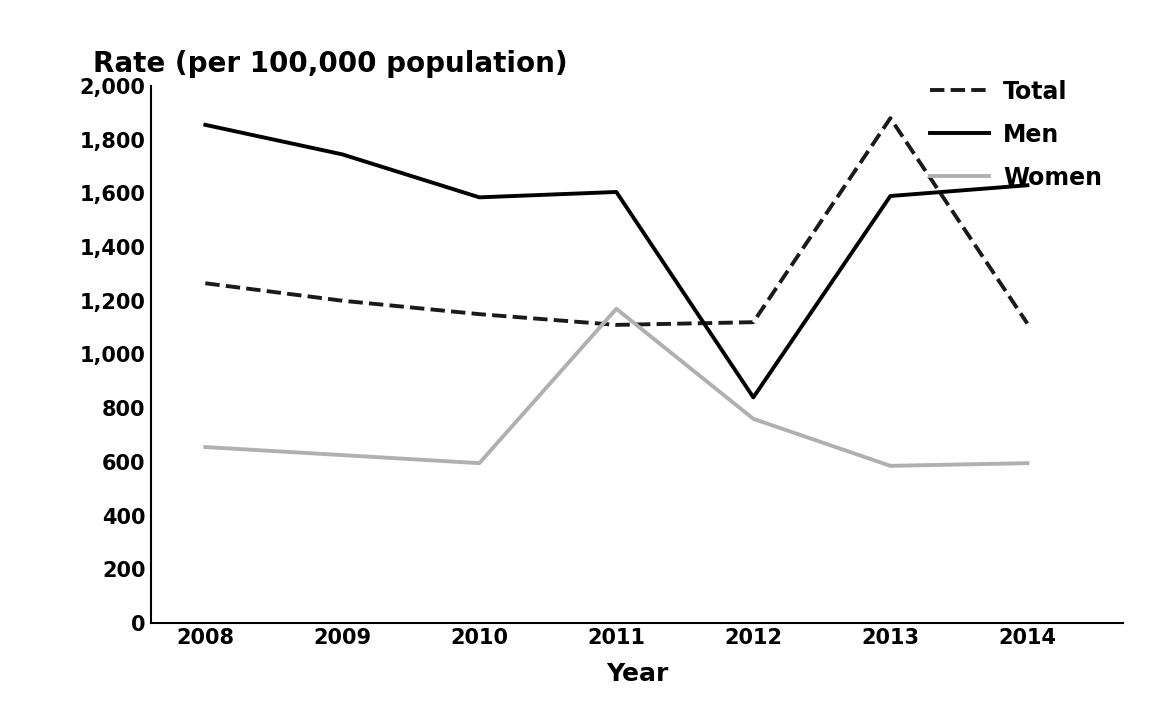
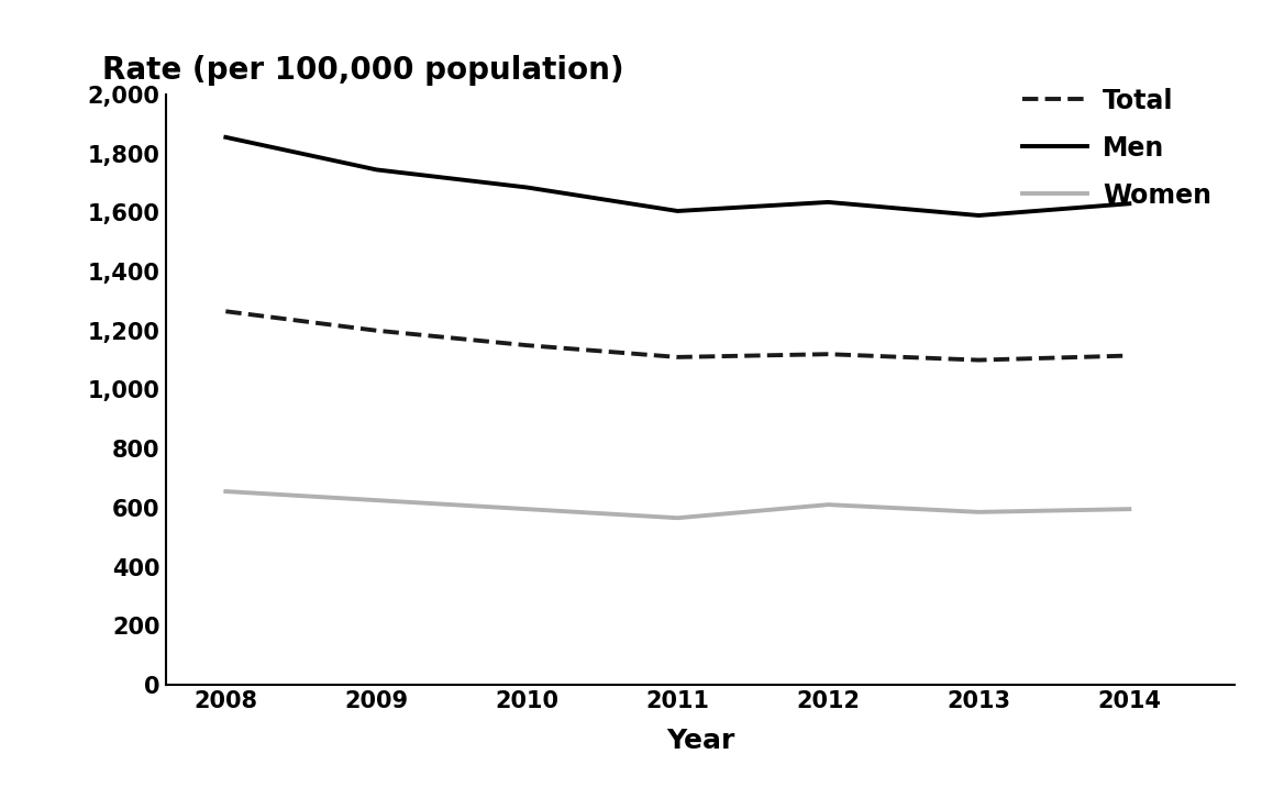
Men/2010: 1,585 -> 1,685
Women/2011: 1,170 -> 565
Men/2012: 840 -> 1,635
Women/2012: 760 -> 610
Total/2013: 1,880 -> 1,100
